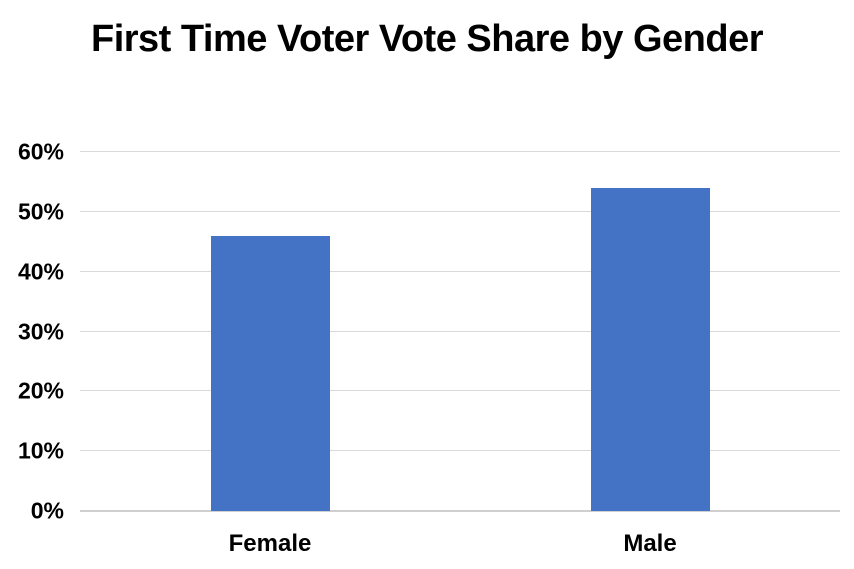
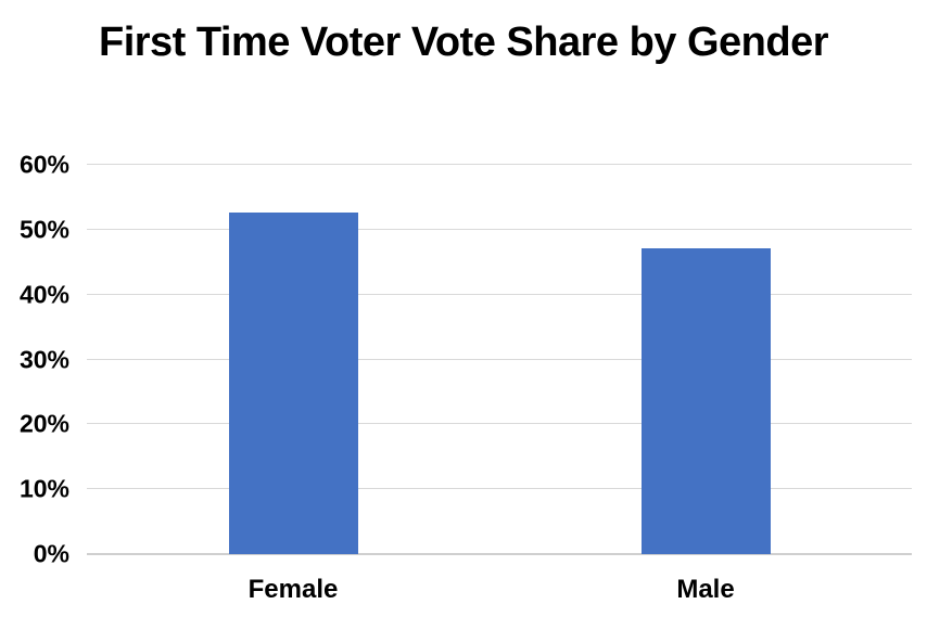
Female: 46% -> 53%
Male: 54% -> 47%
